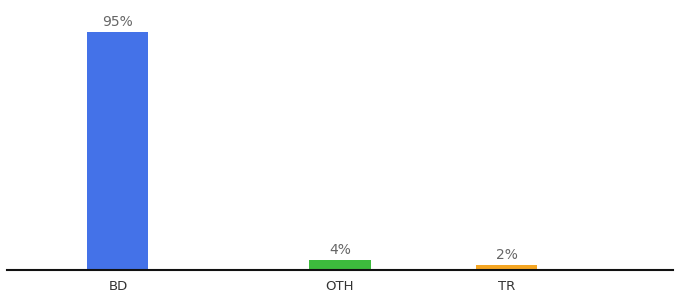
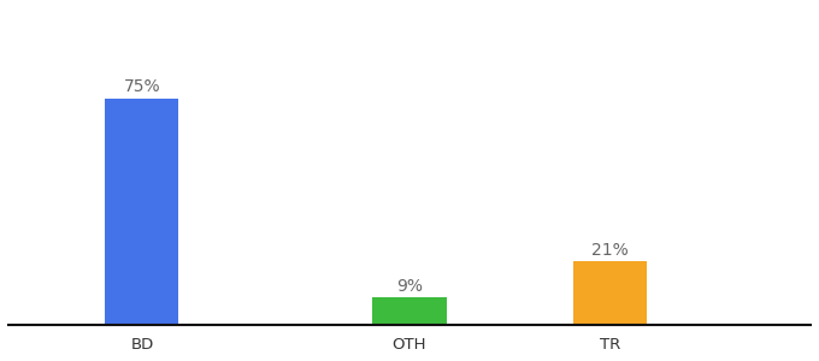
BD: 95% -> 75%
OTH: 4% -> 9%
TR: 2% -> 21%
